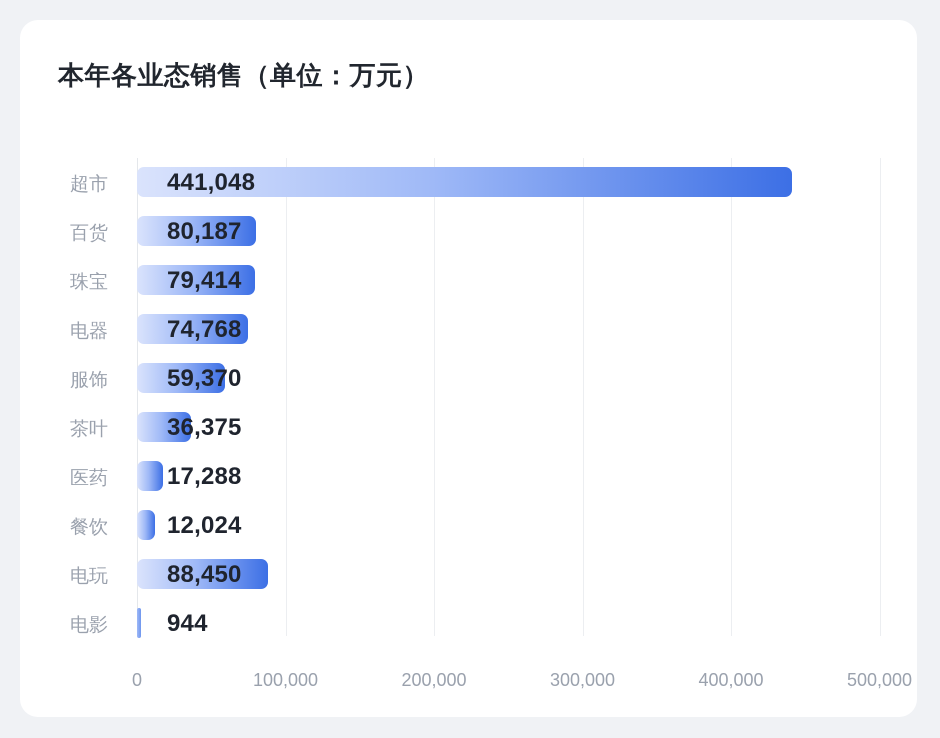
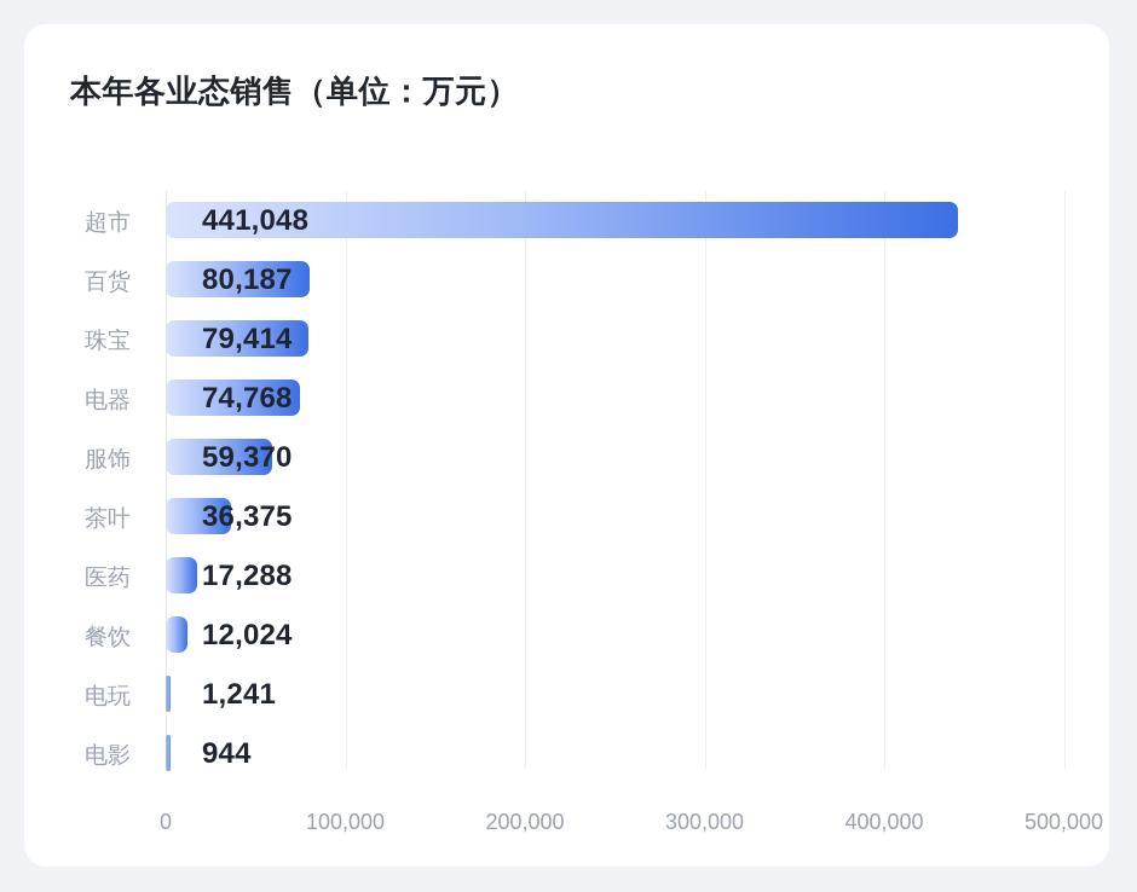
电玩: 88,450 -> 1,241
